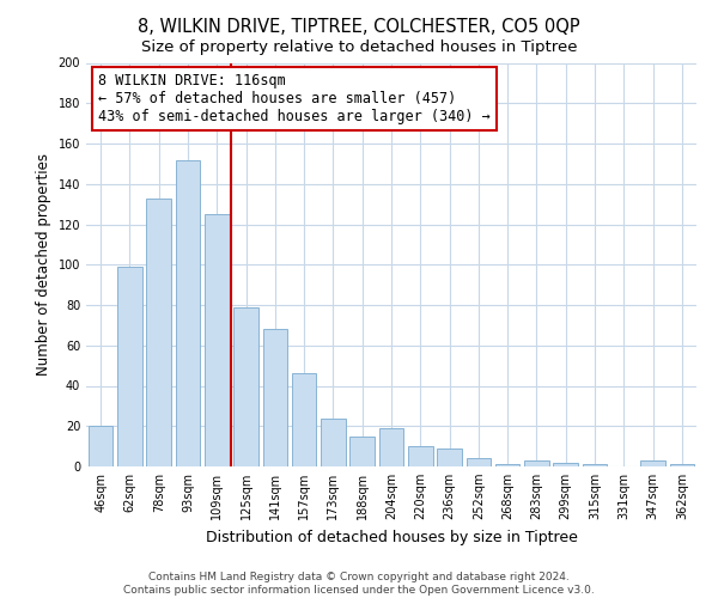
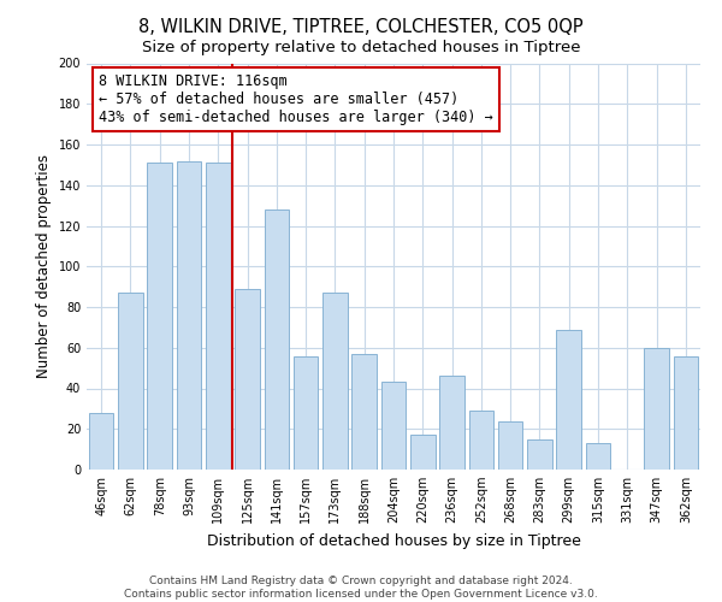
46sqm: 20 -> 28
62sqm: 99 -> 87
78sqm: 133 -> 151
109sqm: 125 -> 151
125sqm: 79 -> 89
141sqm: 68 -> 128
157sqm: 46 -> 56
173sqm: 24 -> 87
188sqm: 15 -> 57
204sqm: 19 -> 43
220sqm: 10 -> 17
236sqm: 9 -> 46
252sqm: 4 -> 29
268sqm: 1 -> 24
283sqm: 3 -> 15
299sqm: 2 -> 69
315sqm: 1 -> 13
347sqm: 3 -> 60
362sqm: 1 -> 56
